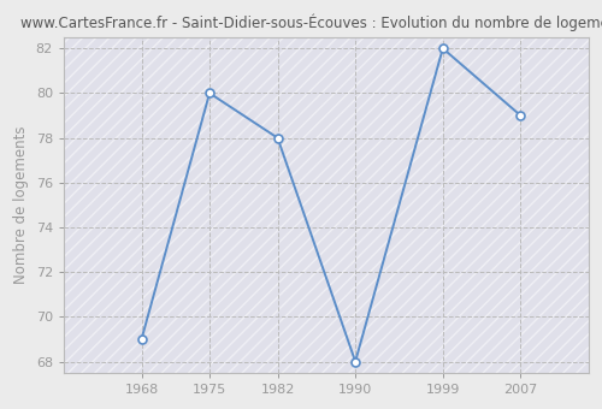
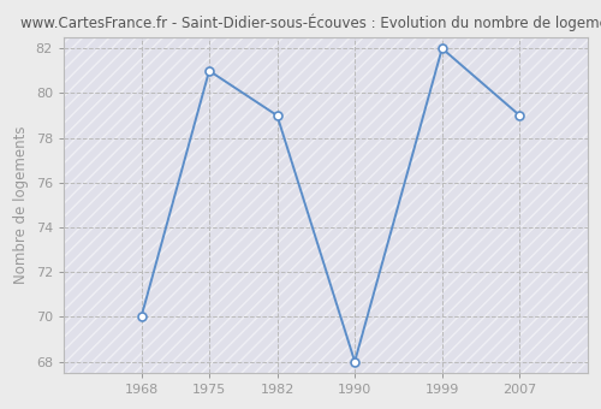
1968: 69 -> 70
1975: 80 -> 81
1982: 78 -> 79
